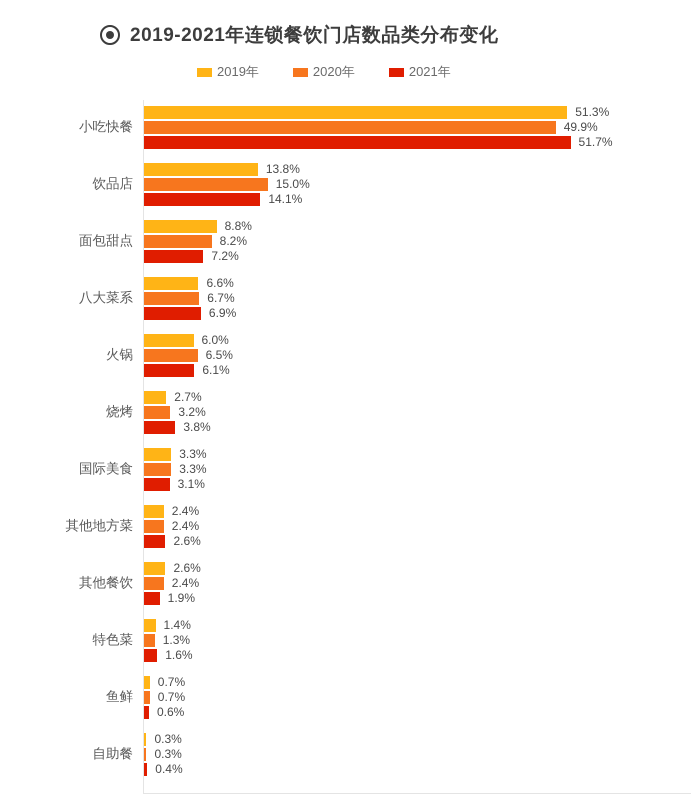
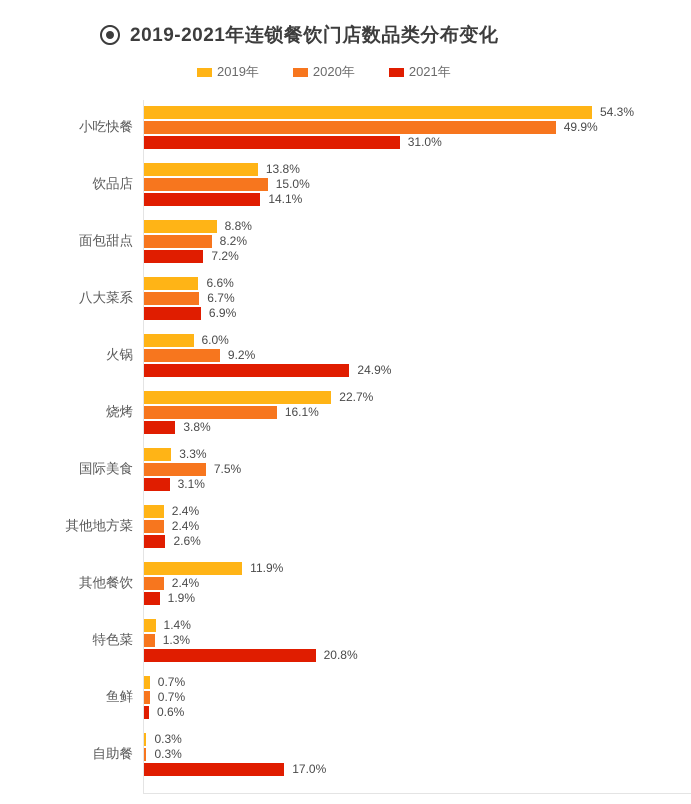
2019年/小吃快餐: 51.3% -> 54.3%
2021年/小吃快餐: 51.7% -> 31.0%
2020年/火锅: 6.5% -> 9.2%
2021年/火锅: 6.1% -> 24.9%
2019年/烧烤: 2.7% -> 22.7%
2020年/烧烤: 3.2% -> 16.1%
2020年/国际美食: 3.3% -> 7.5%
2019年/其他餐饮: 2.6% -> 11.9%
2021年/特色菜: 1.6% -> 20.8%
2021年/自助餐: 0.4% -> 17.0%
